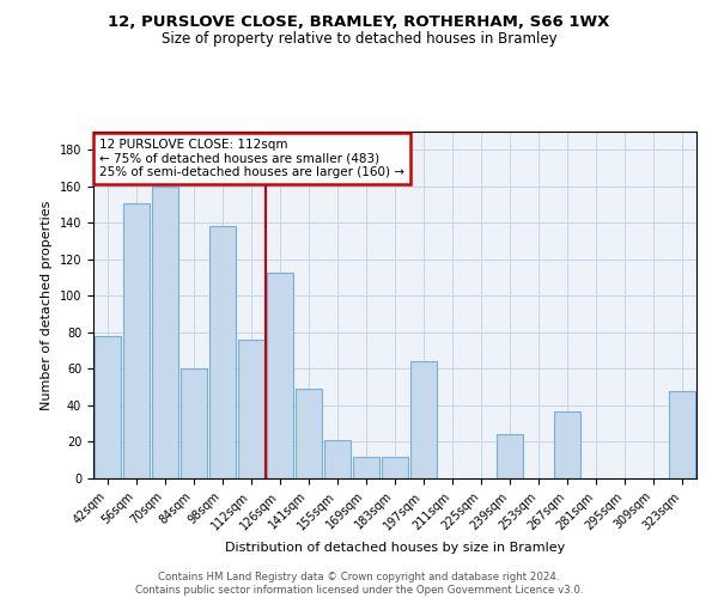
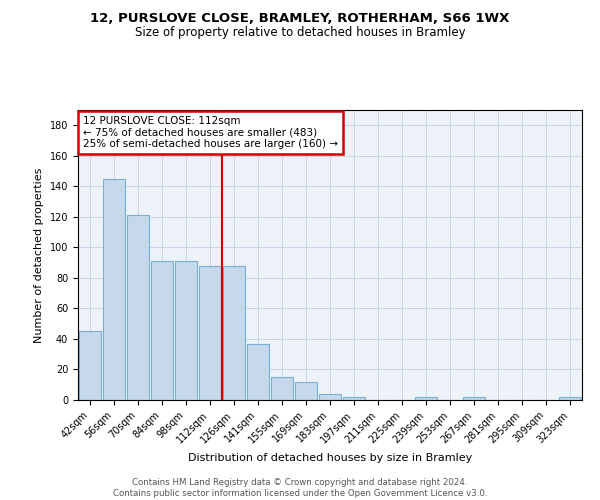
42sqm: 78 -> 45
56sqm: 151 -> 145
70sqm: 160 -> 121
84sqm: 60 -> 91
98sqm: 138 -> 91
112sqm: 76 -> 88
126sqm: 113 -> 88
141sqm: 49 -> 37
155sqm: 21 -> 15
183sqm: 12 -> 4
197sqm: 64 -> 2
239sqm: 24 -> 2
267sqm: 37 -> 2
323sqm: 48 -> 2
